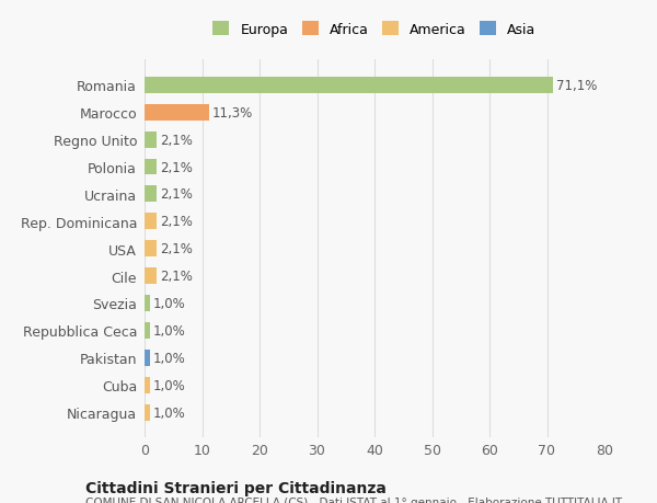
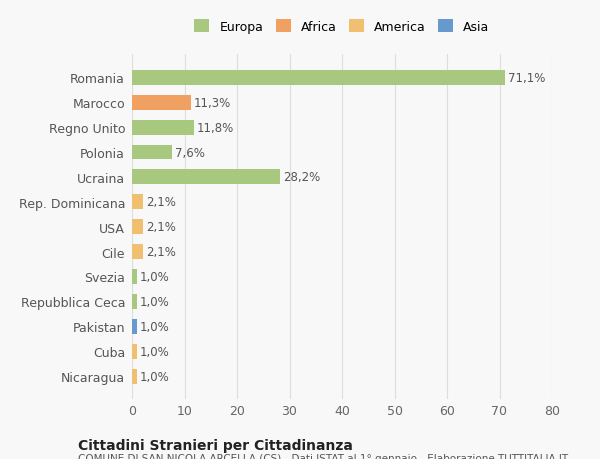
Regno Unito: 2,1% -> 11,8%
Polonia: 2,1% -> 7,6%
Ucraina: 2,1% -> 28,2%
